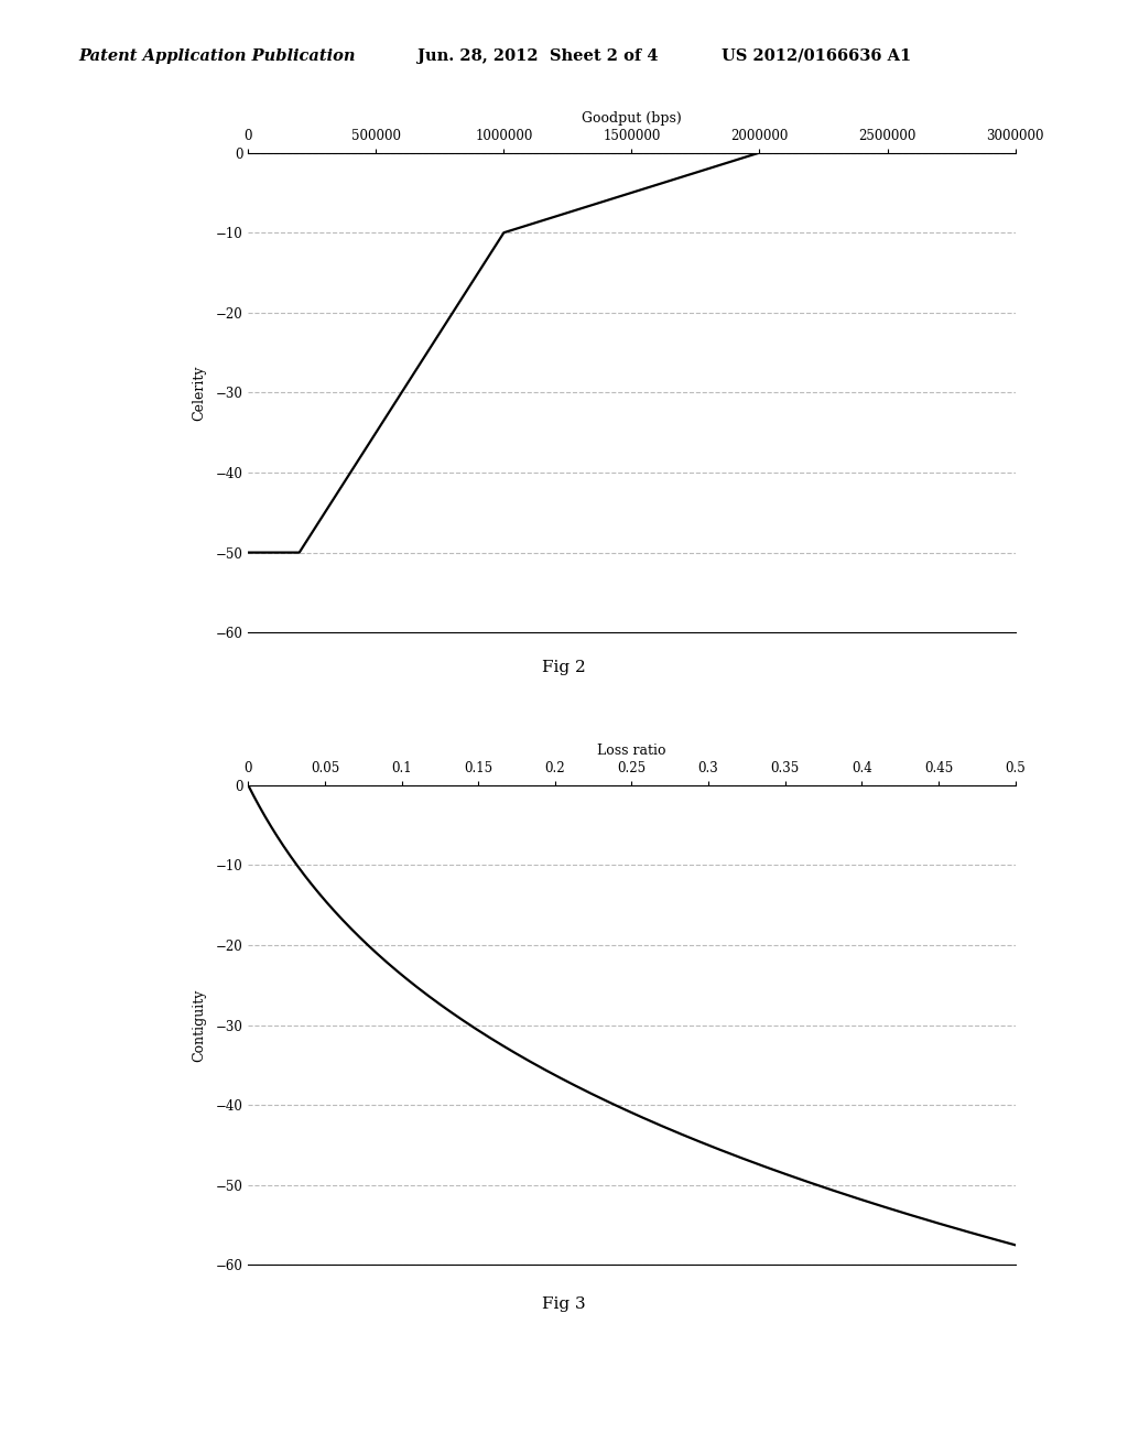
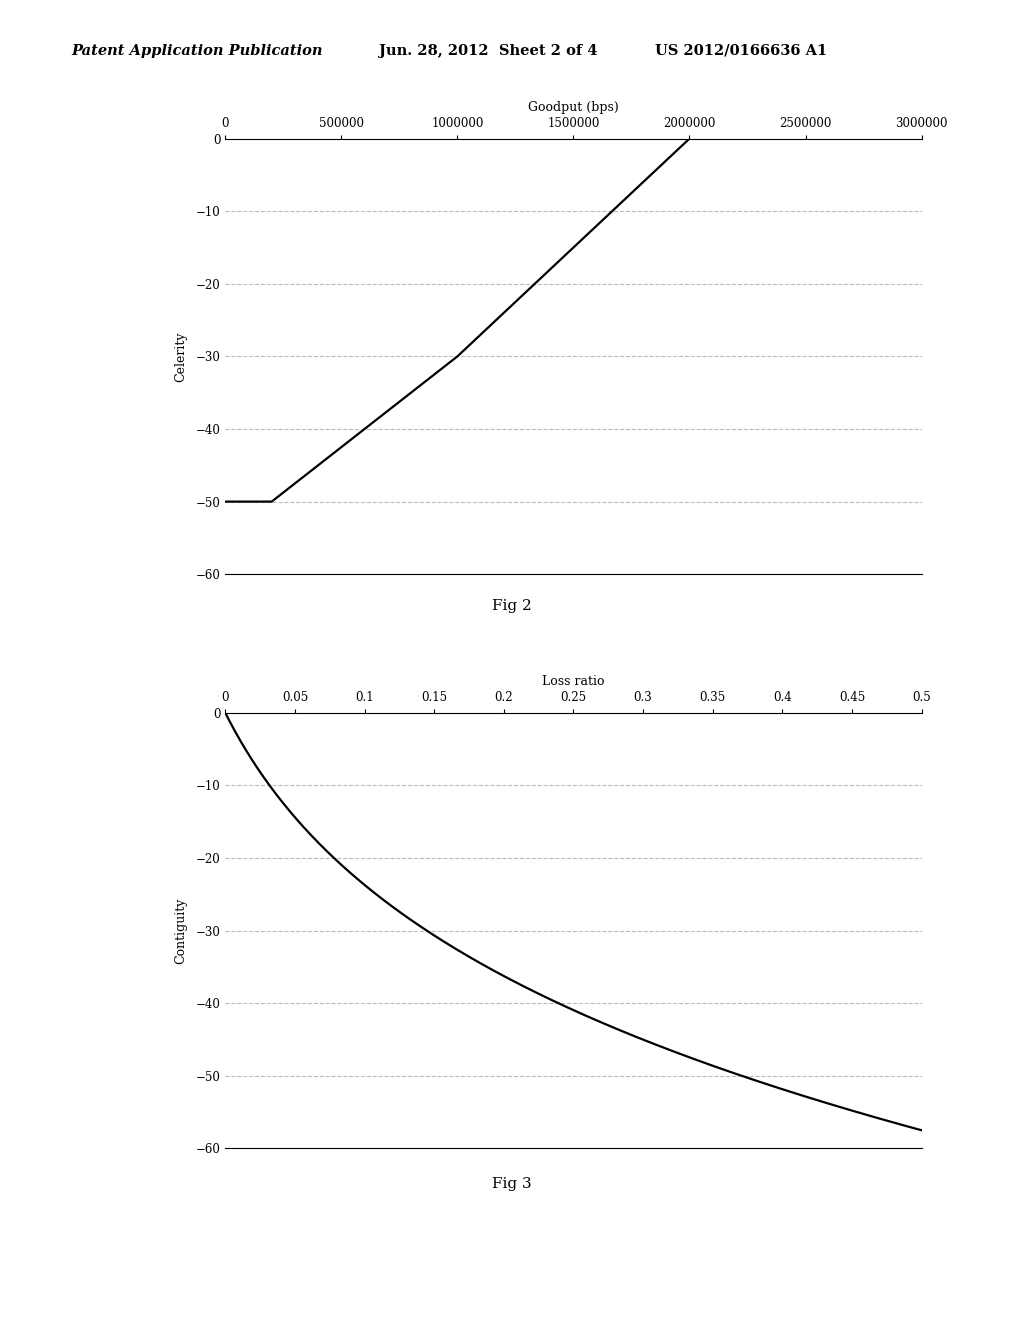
1000000: -10 -> -30
